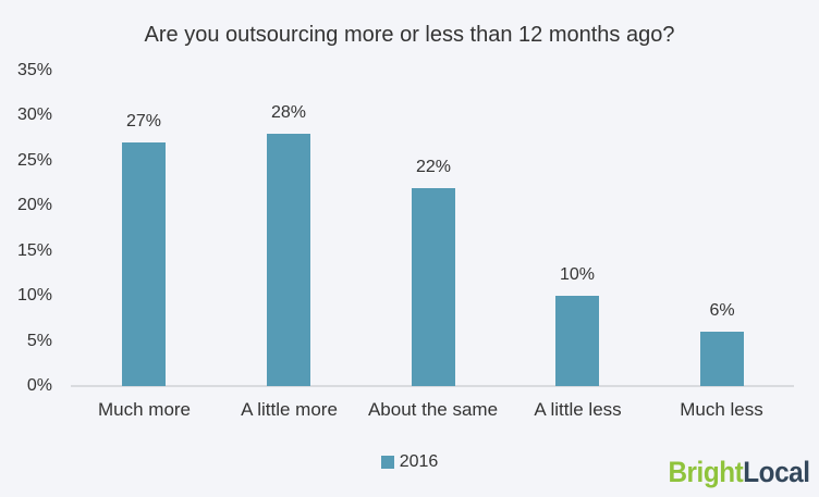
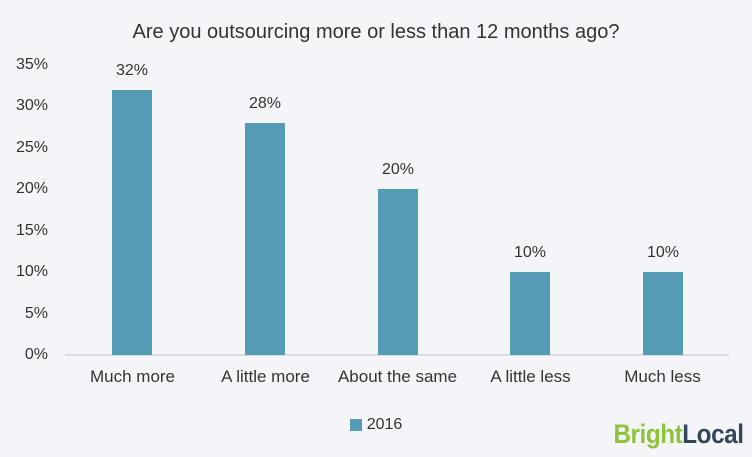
Much more: 27% -> 32%
About the same: 22% -> 20%
Much less: 6% -> 10%
